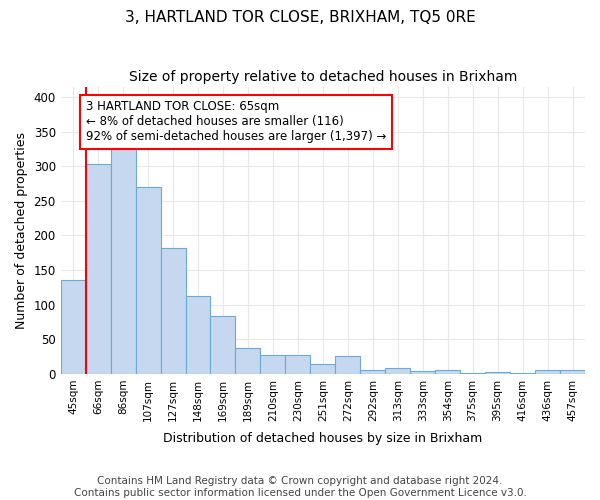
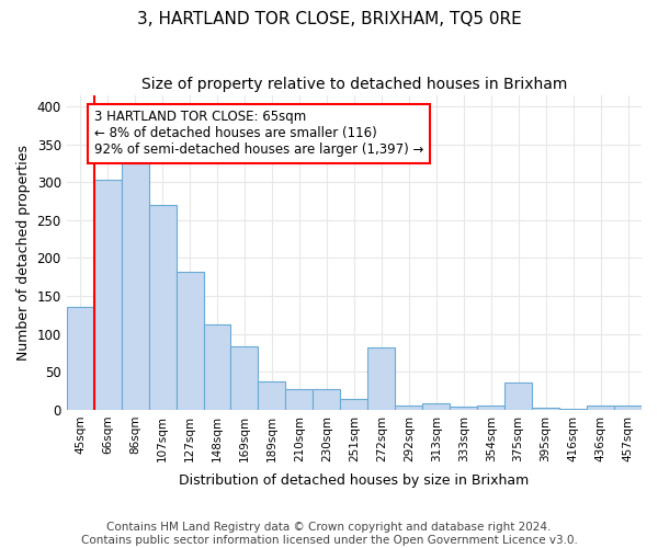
272sqm: 26 -> 82
375sqm: 1 -> 36
